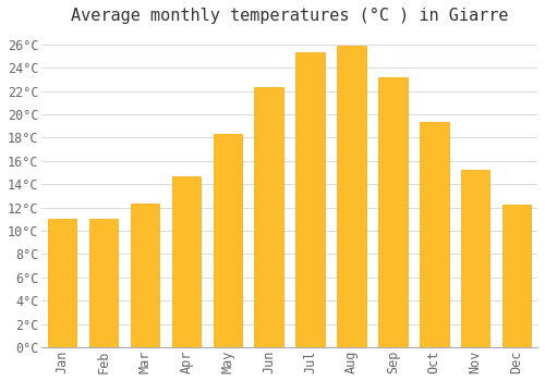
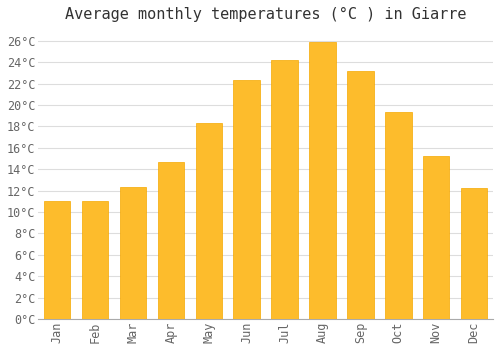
Jul: 25.3°C -> 24.2°C
